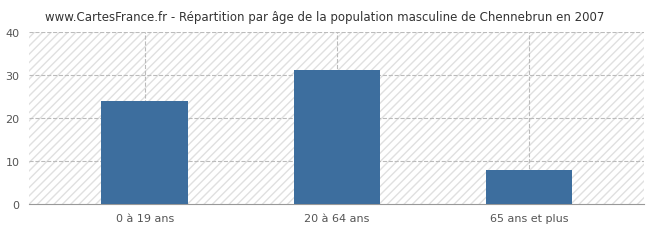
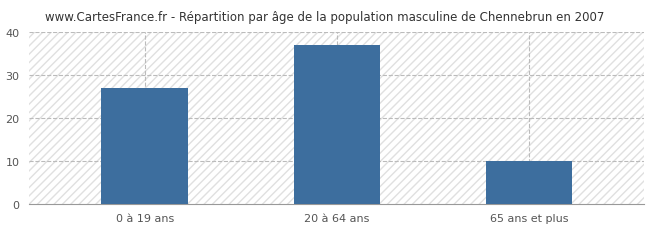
0 à 19 ans: 24 -> 27
20 à 64 ans: 31 -> 37
65 ans et plus: 8 -> 10
